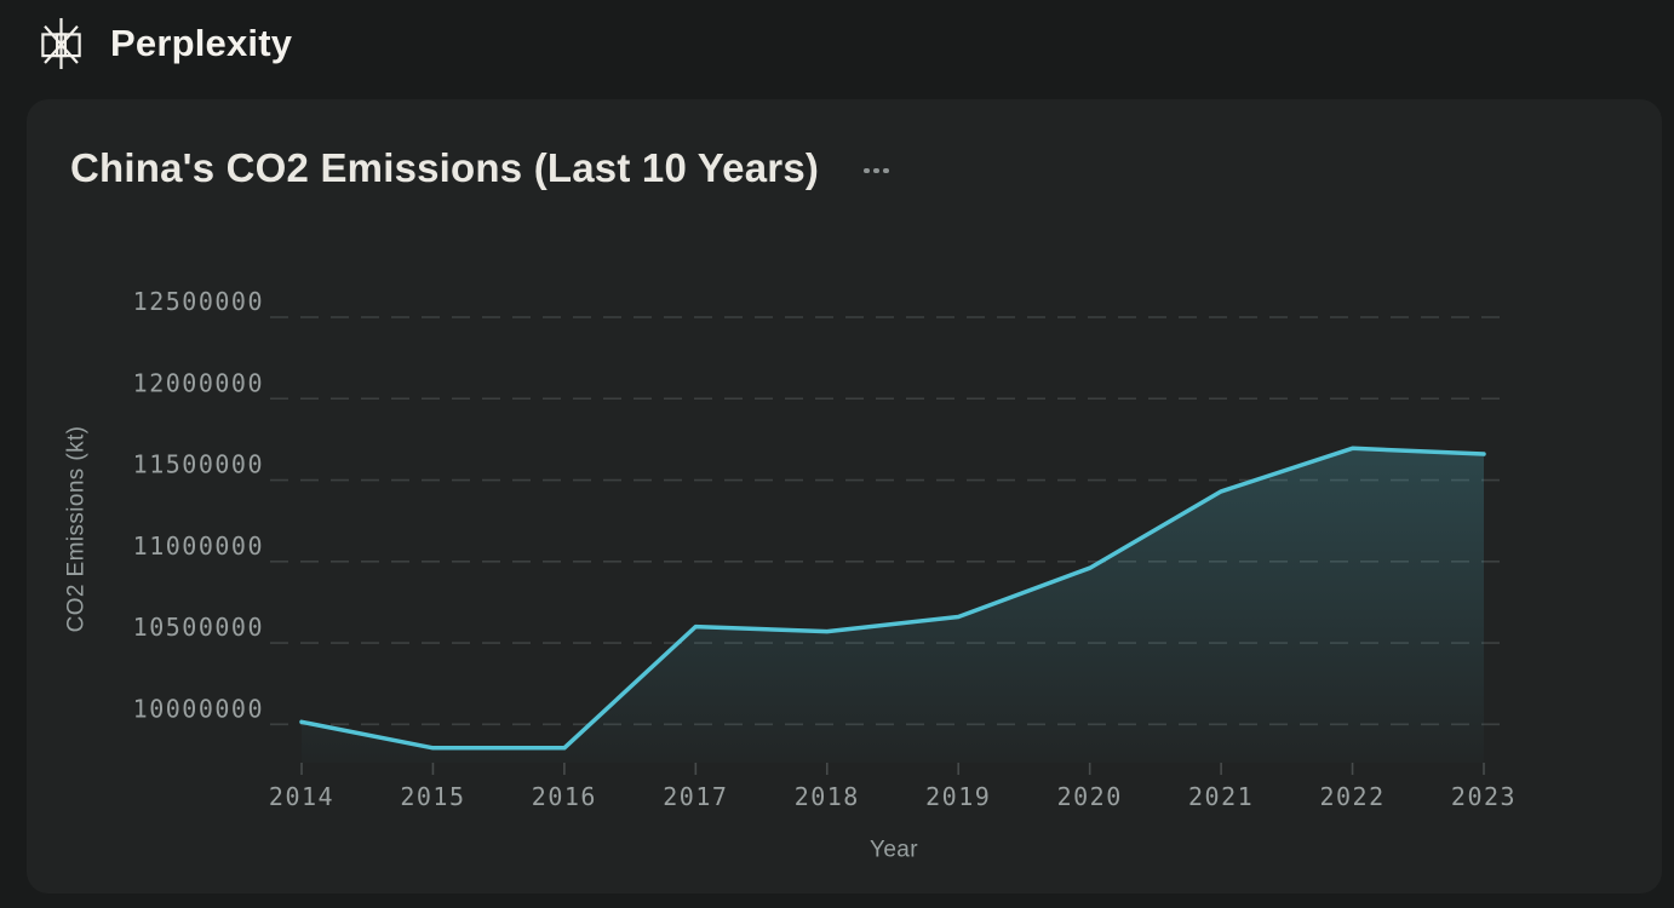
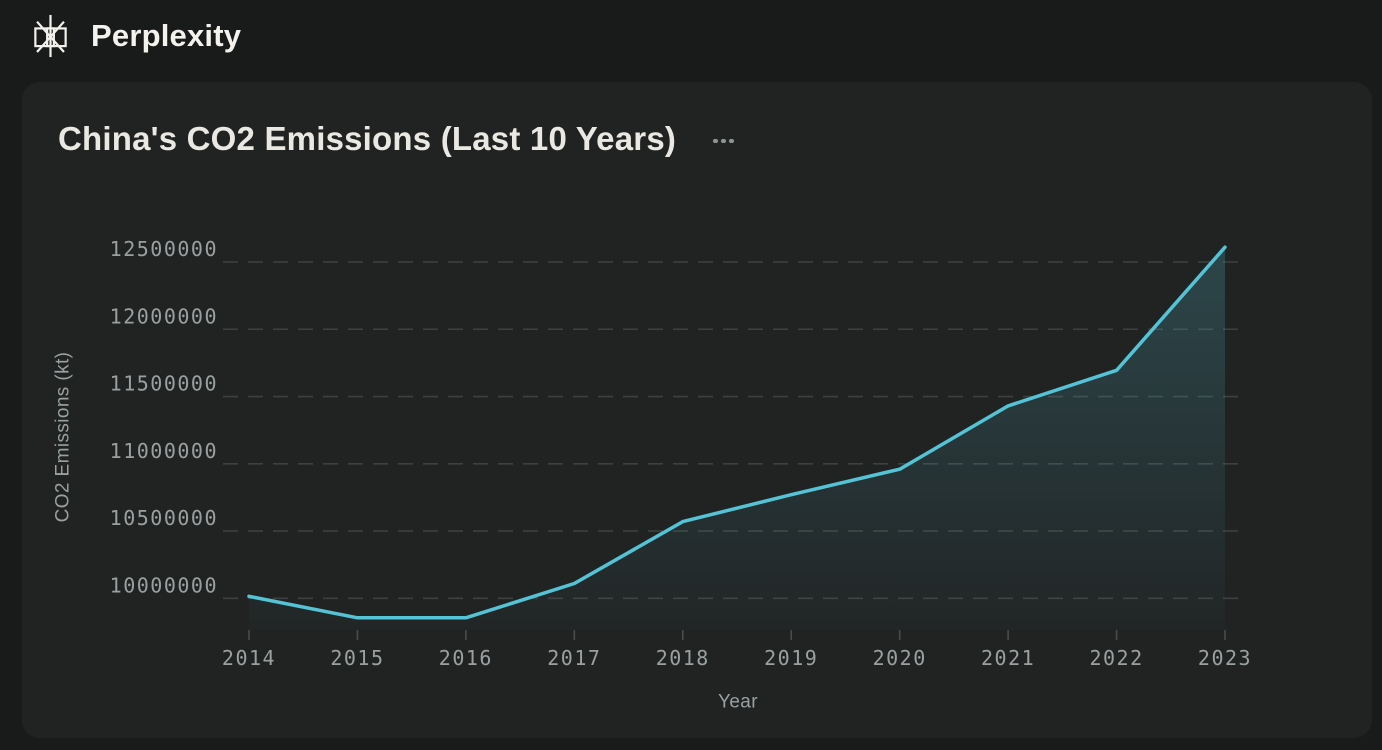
2017: 10600000 -> 10110000
2019: 10660000 -> 10770000
2023: 11660000 -> 12610000
